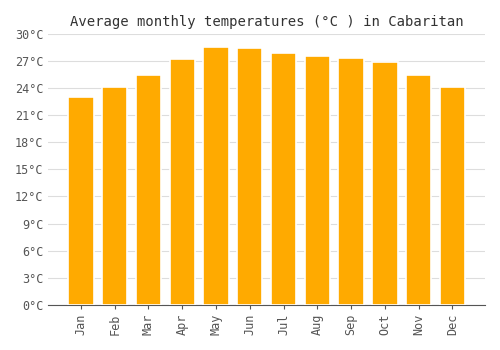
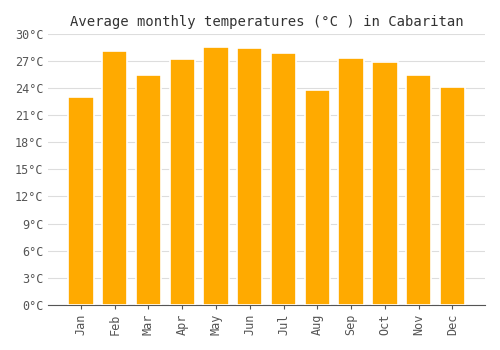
Feb: 24.1°C -> 28.2°C
Aug: 27.6°C -> 23.8°C
